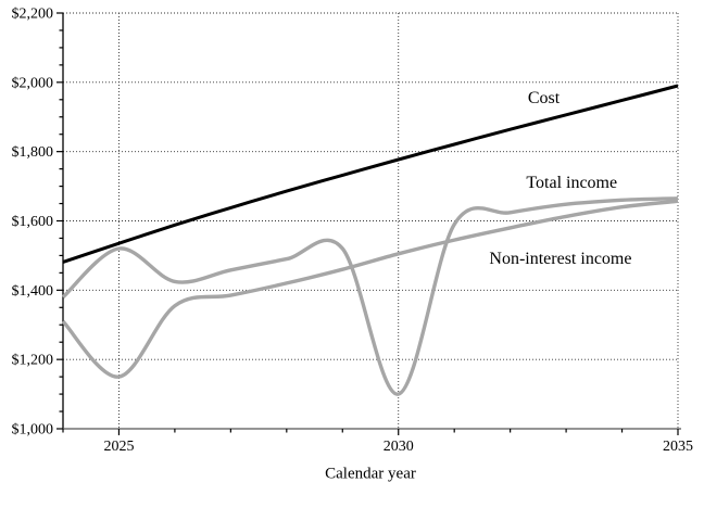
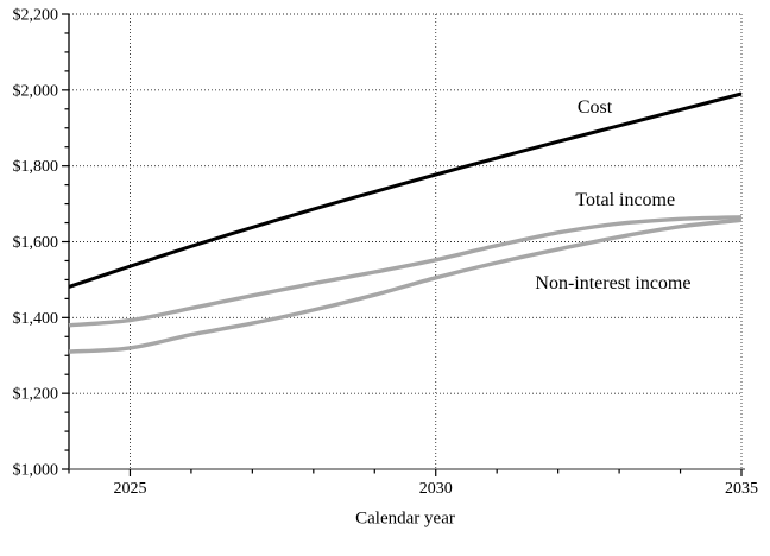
Total income/2025: $1520 -> $1390
Non-interest income/2025: $1150 -> $1320
Total income/2030: $1100 -> $1550
